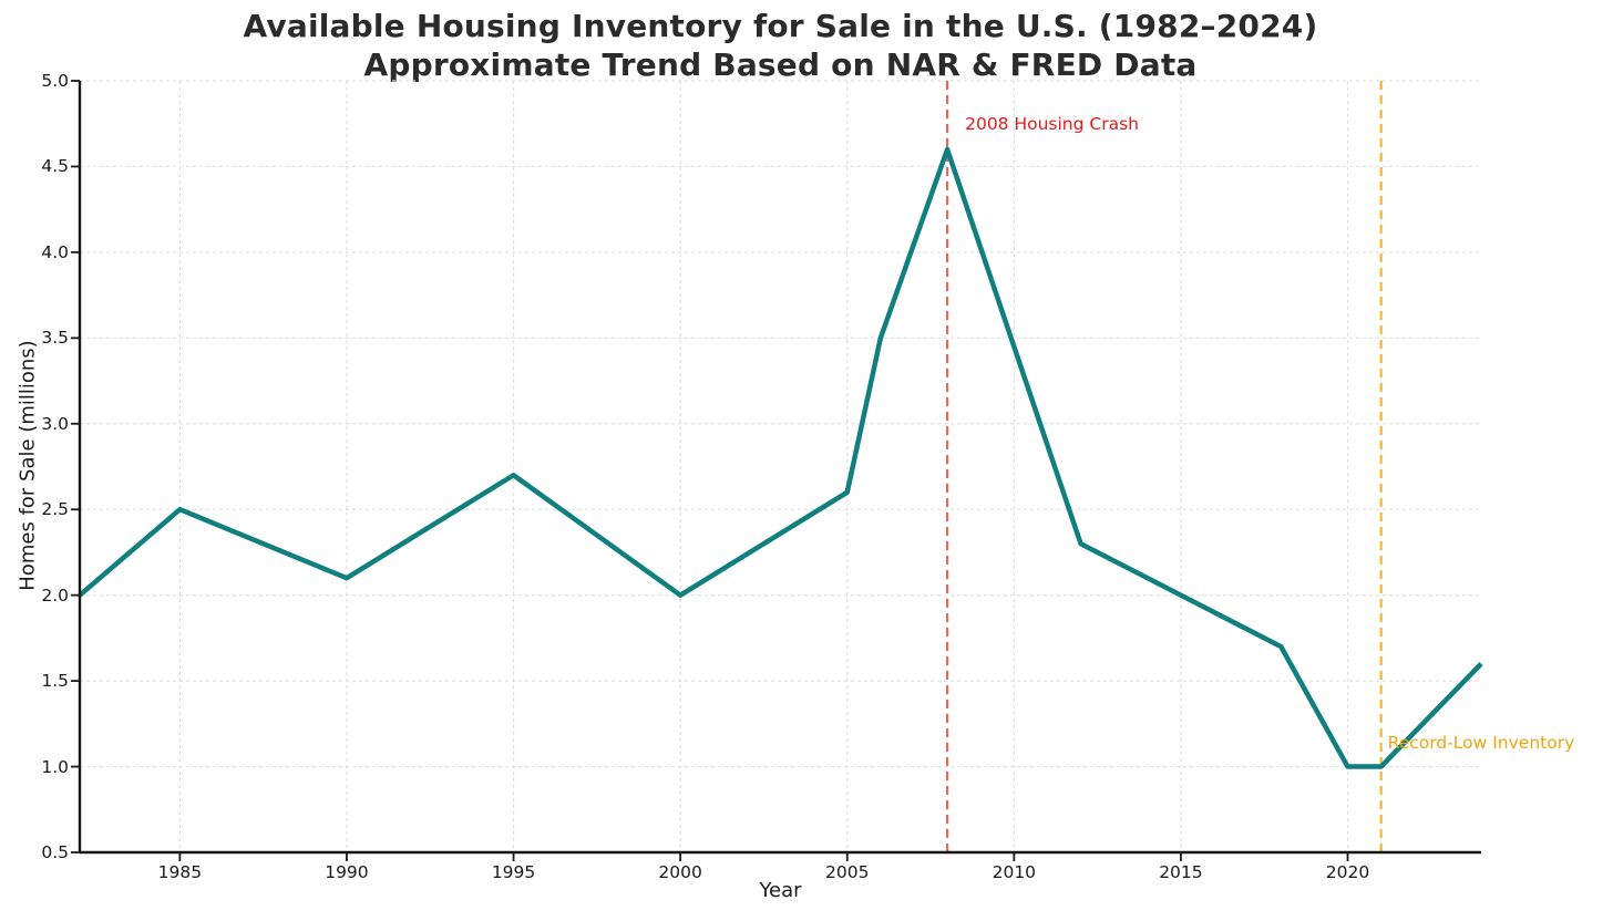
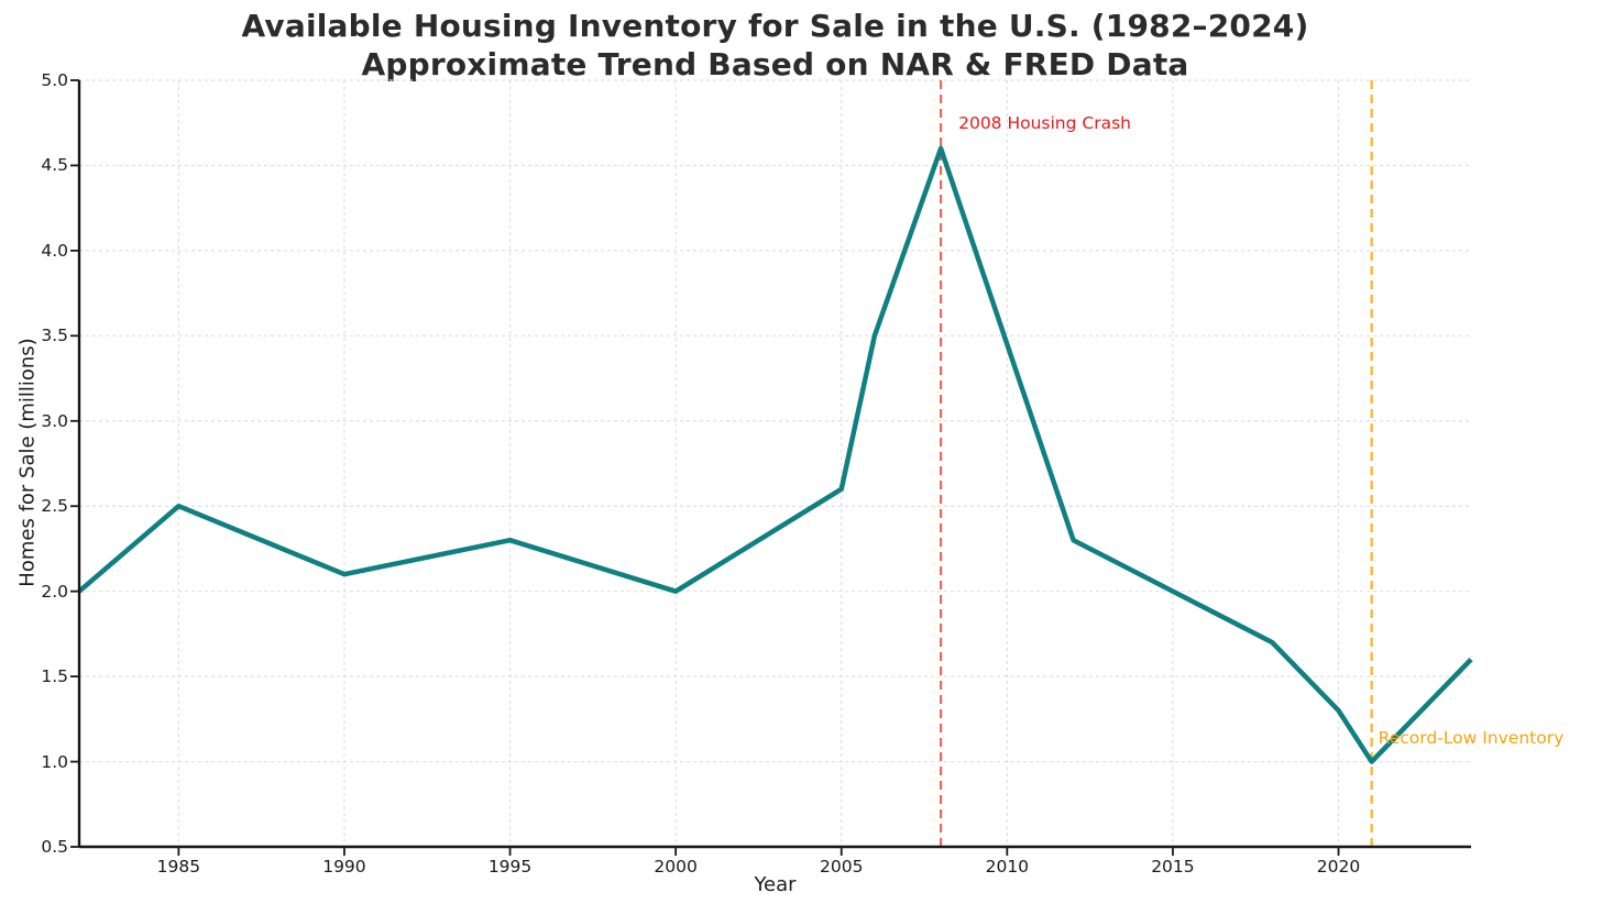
1995: 2.7 -> 2.3
2020: 1.0 -> 1.3
